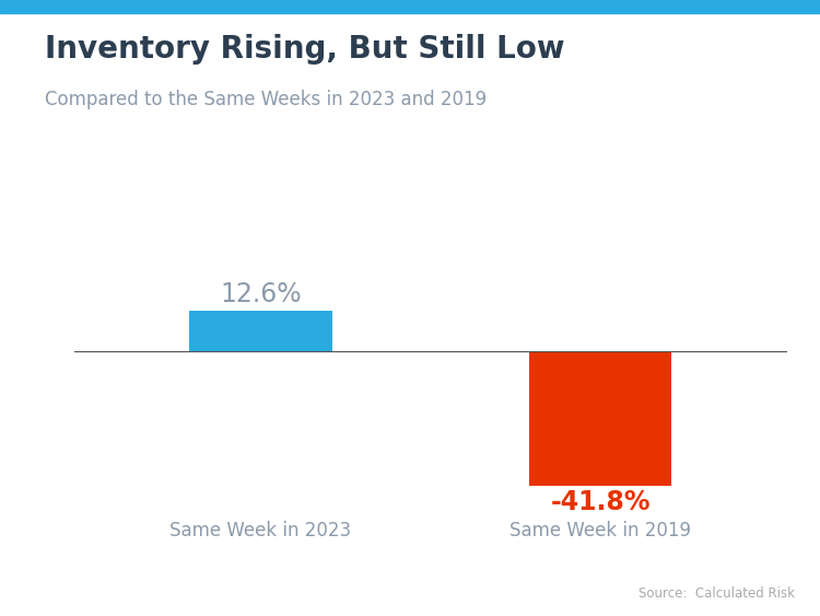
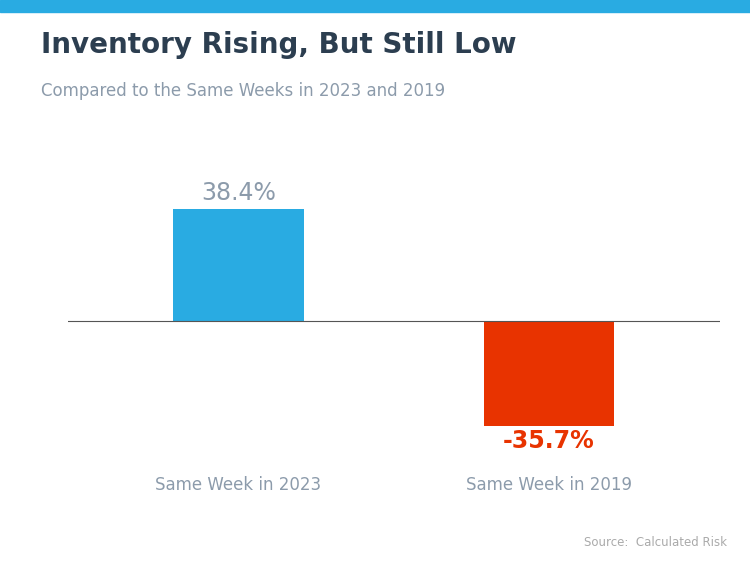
Same Week in 2023: 12.6% -> 38.4%
Same Week in 2019: -41.8% -> -35.7%
